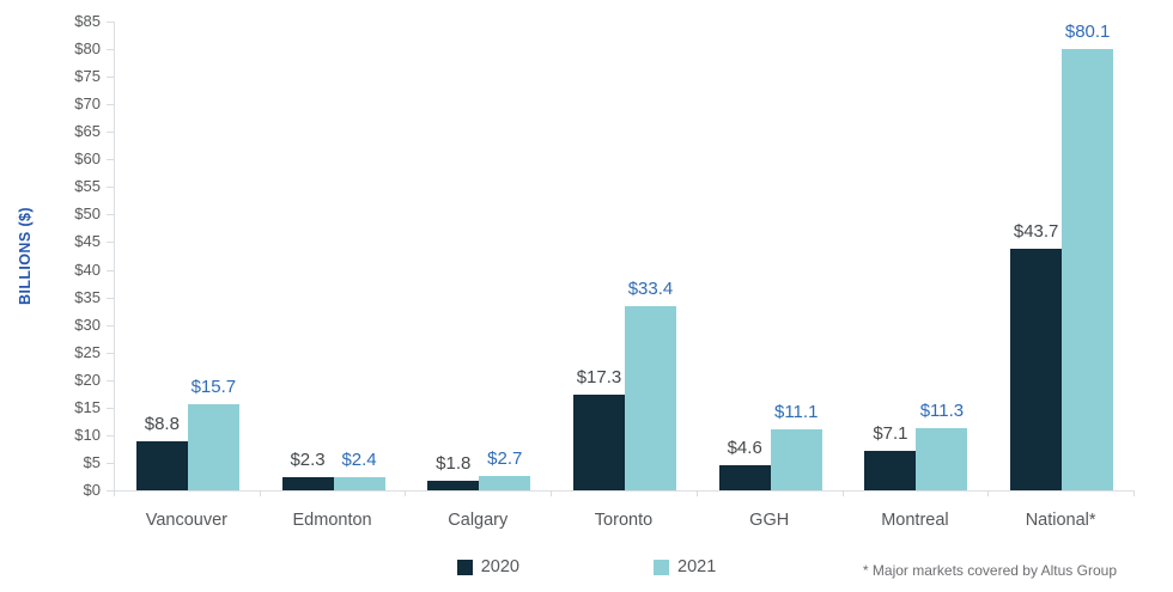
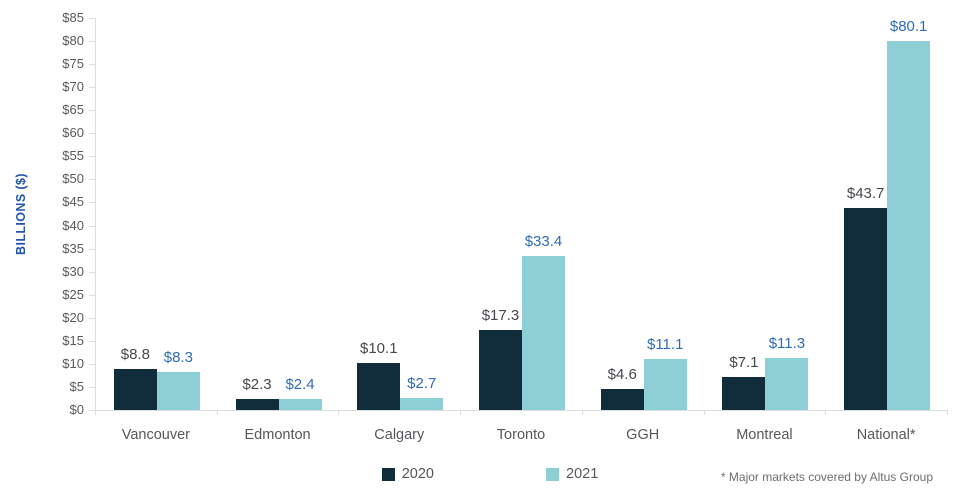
2021/Vancouver: $15.7 -> $8.3
2020/Calgary: $1.8 -> $10.1
